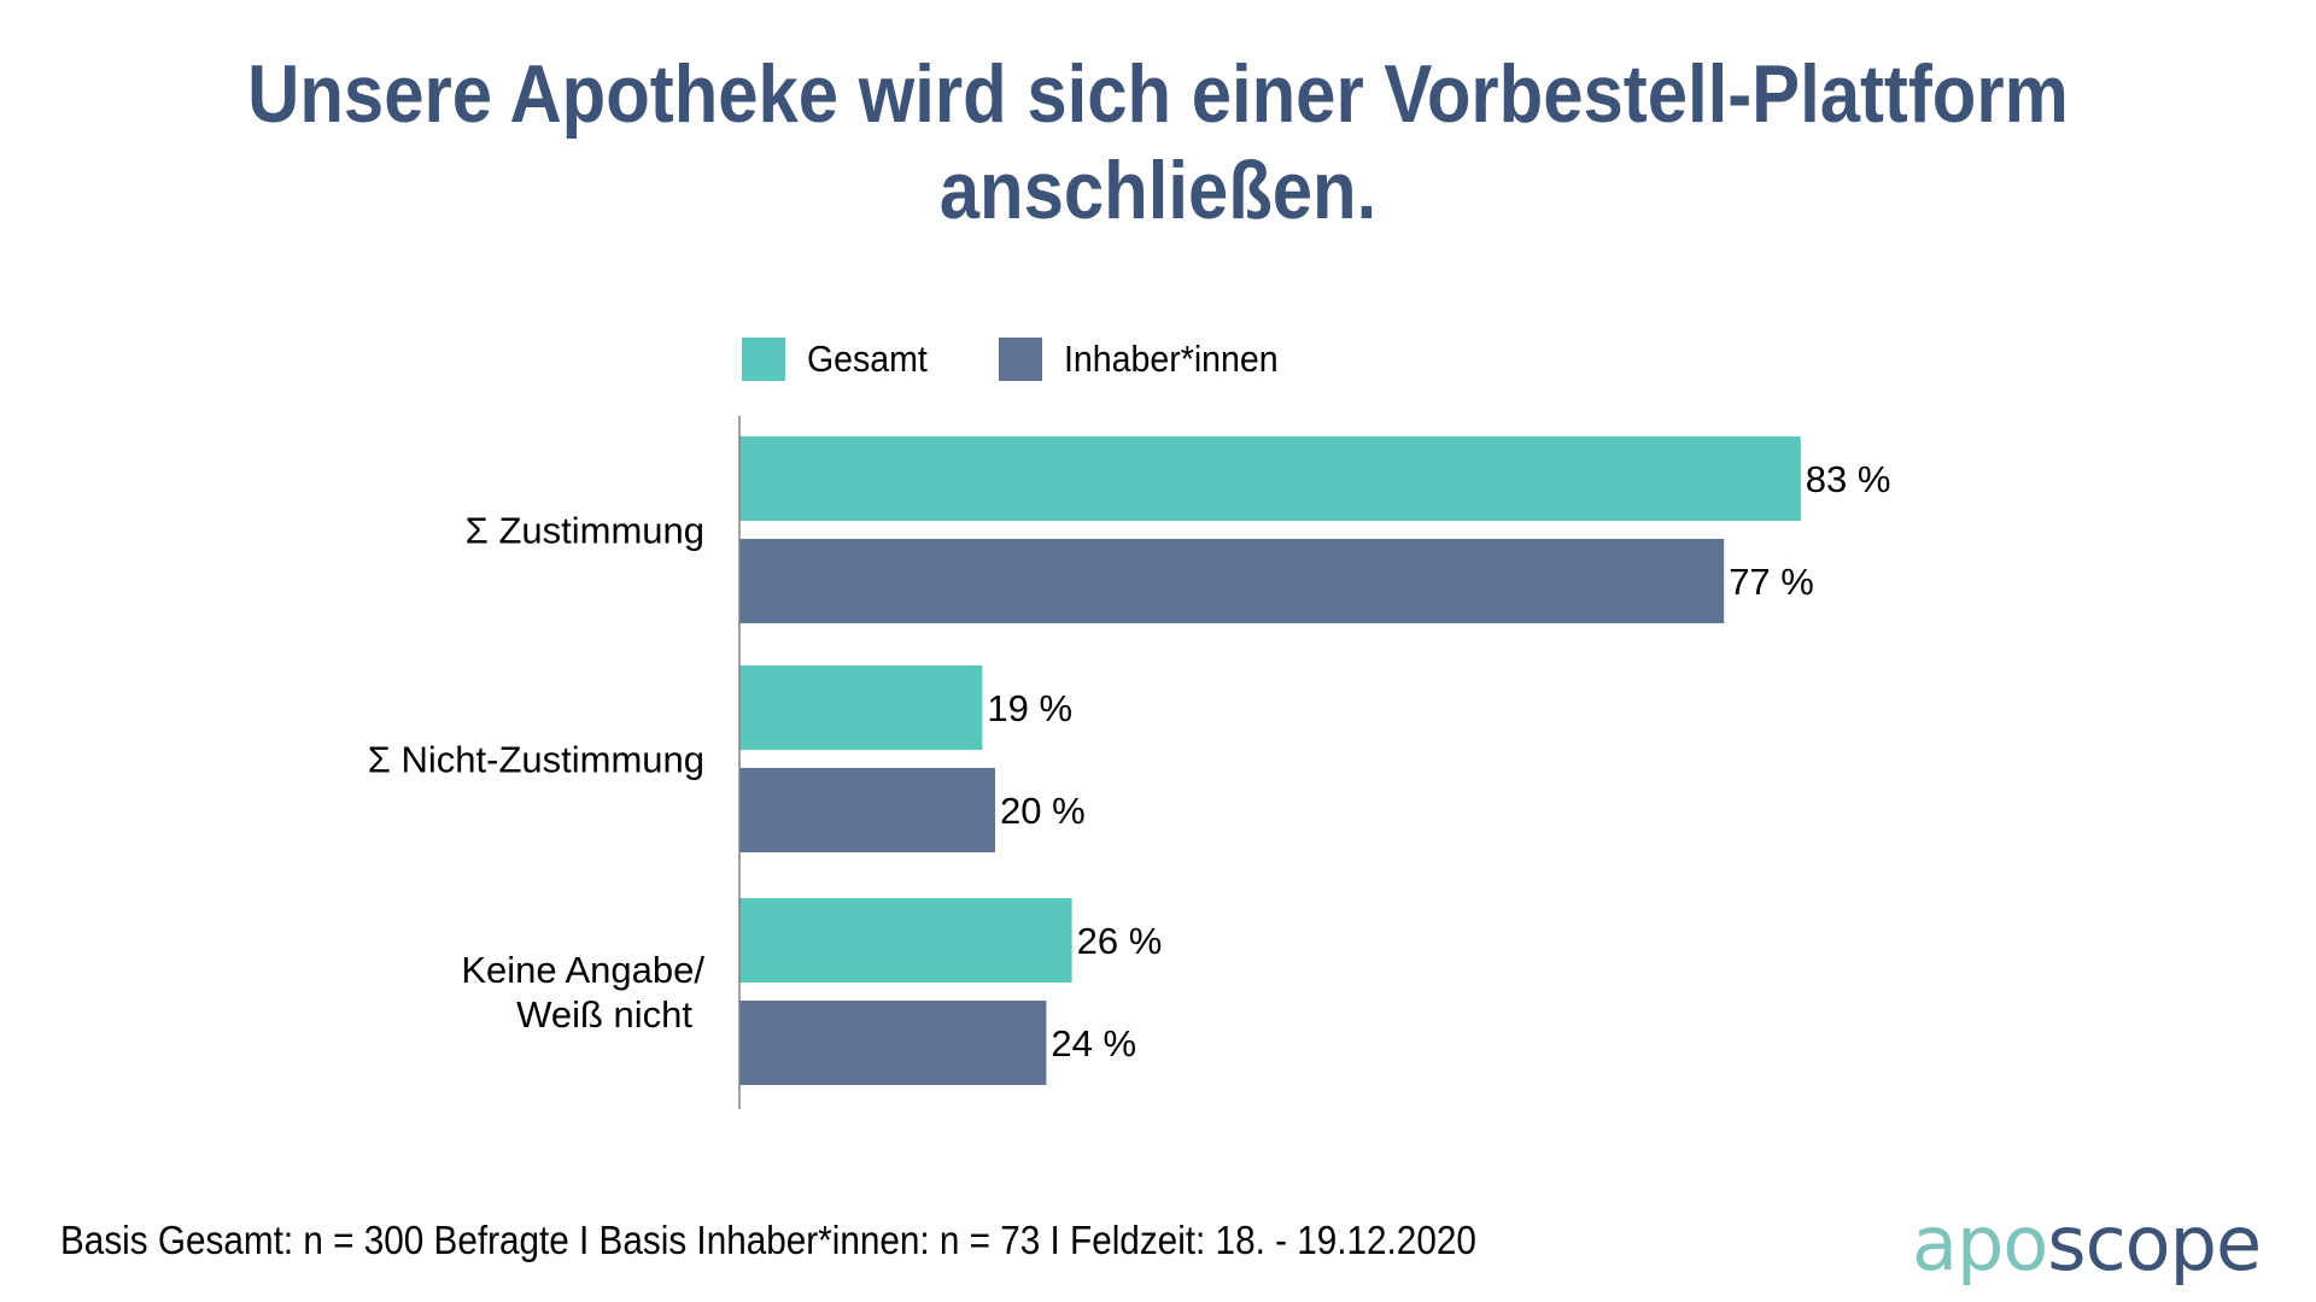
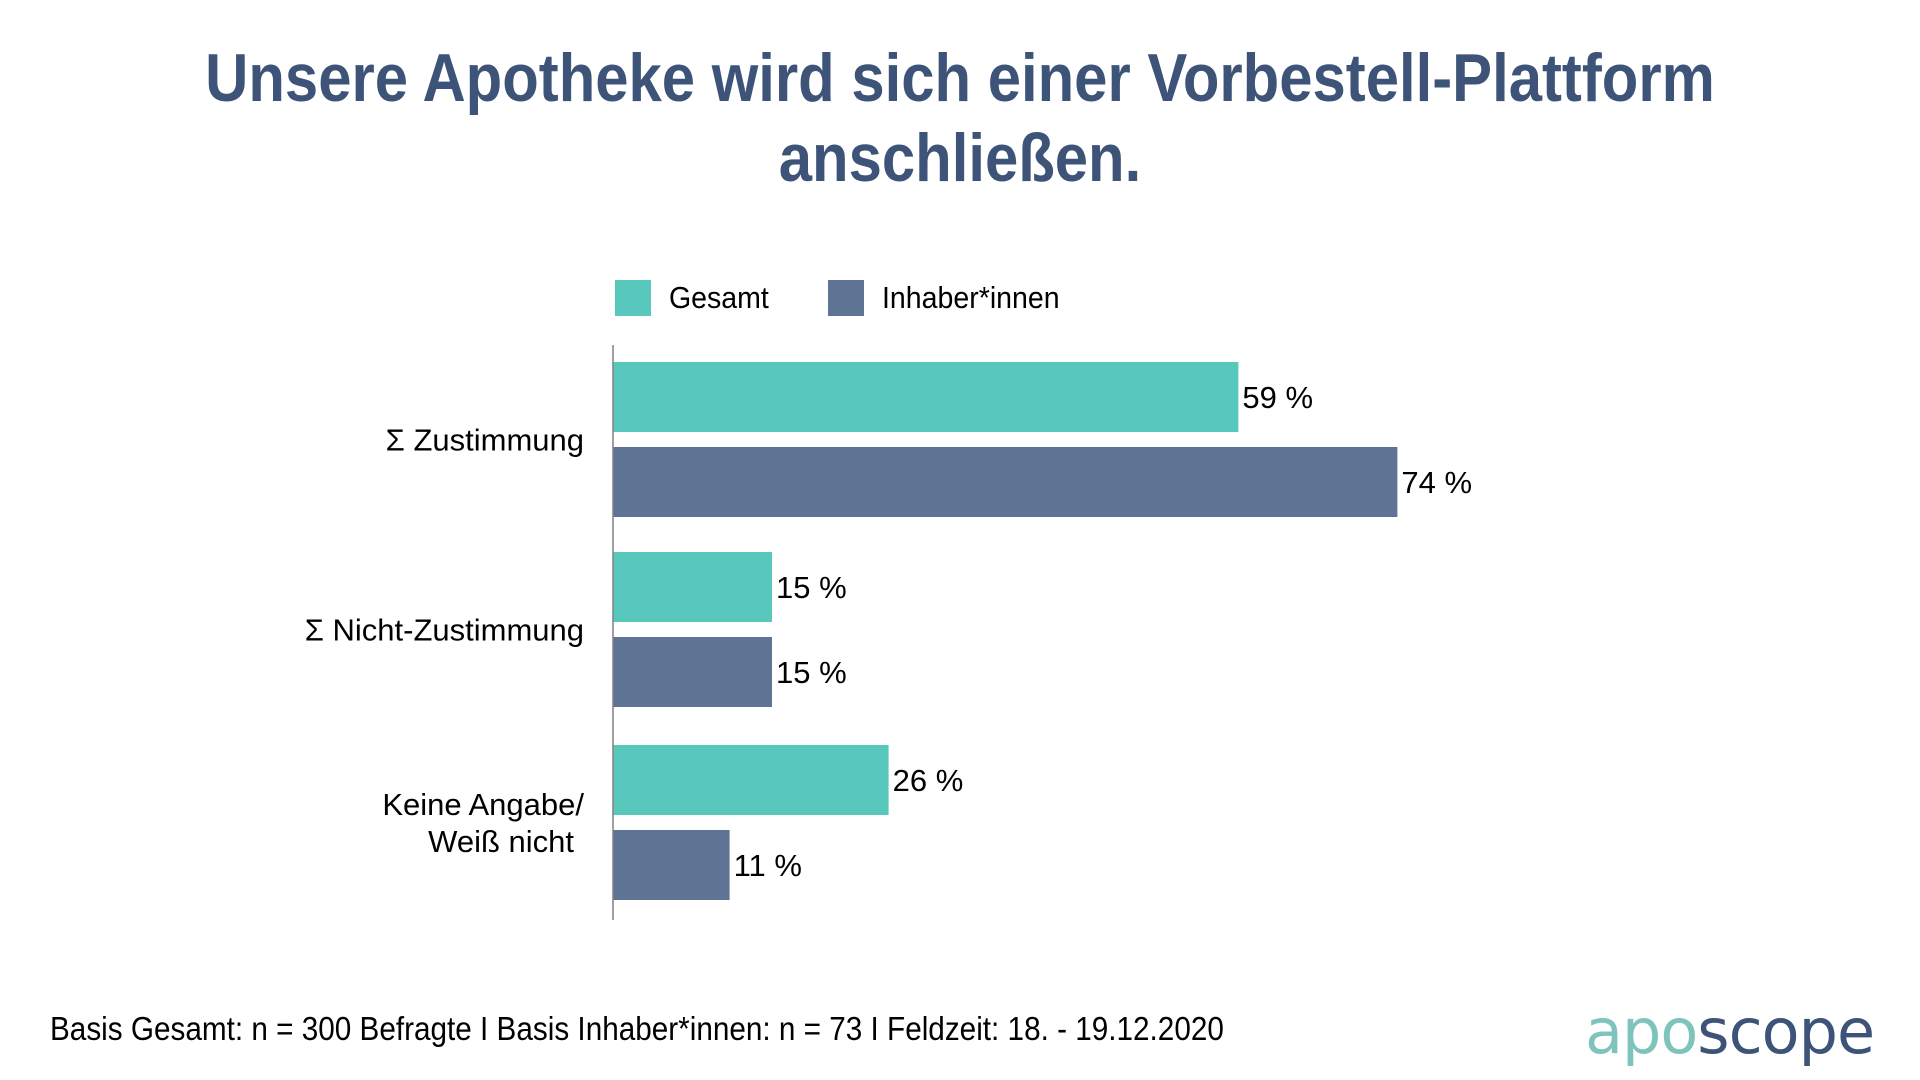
Gesamt/Σ Zustimmung: 83 -> 59
Inhaber*innen/Σ Zustimmung: 77 -> 74
Gesamt/Σ Nicht-Zustimmung: 19 -> 15
Inhaber*innen/Σ Nicht-Zustimmung: 20 -> 15
Inhaber*innen/Keine Angabe/ Weiß nicht: 24 -> 11
